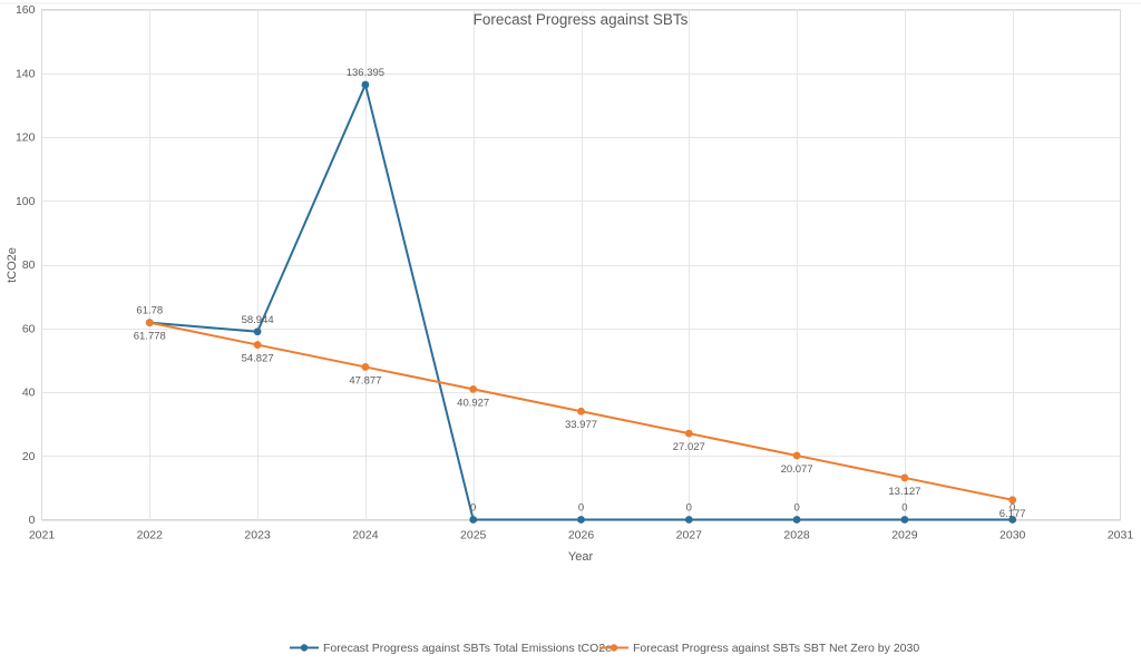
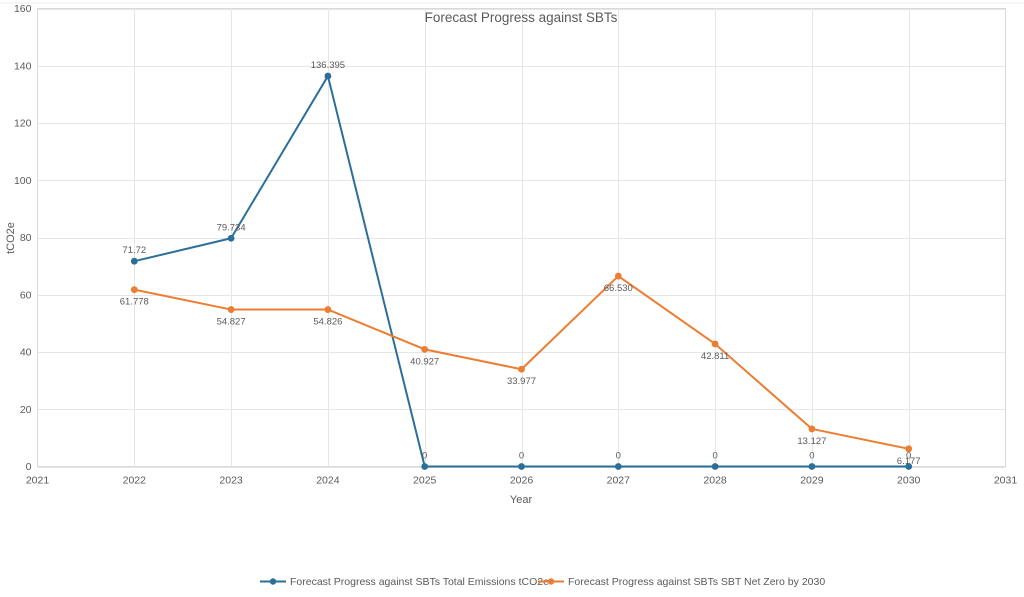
Forecast Progress against SBTs Total Emissions tCO2e/2022: 61.78 -> 71.72
Forecast Progress against SBTs Total Emissions tCO2e/2023: 58.944 -> 79.734
Forecast Progress against SBTs SBT Net Zero by 2030/2024: 47.877 -> 54.826
Forecast Progress against SBTs SBT Net Zero by 2030/2027: 27.027 -> 66.530
Forecast Progress against SBTs SBT Net Zero by 2030/2028: 20.077 -> 42.811
